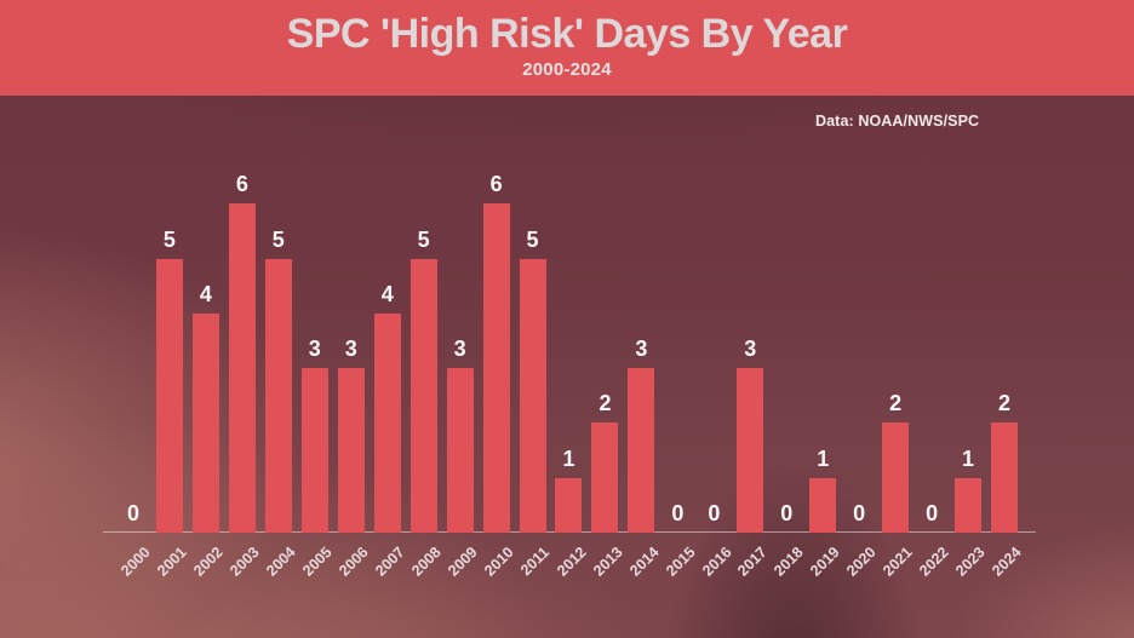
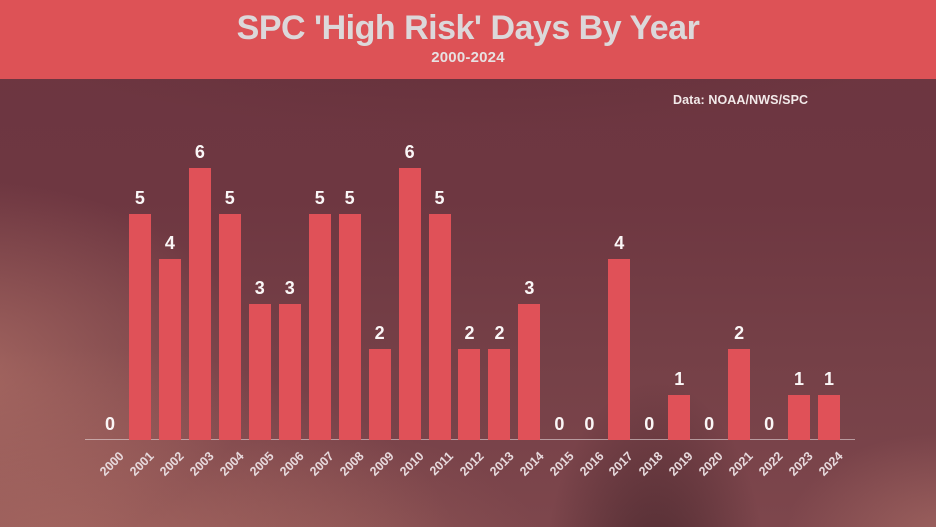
2007: 4 -> 5
2009: 3 -> 2
2012: 1 -> 2
2017: 3 -> 4
2024: 2 -> 1
